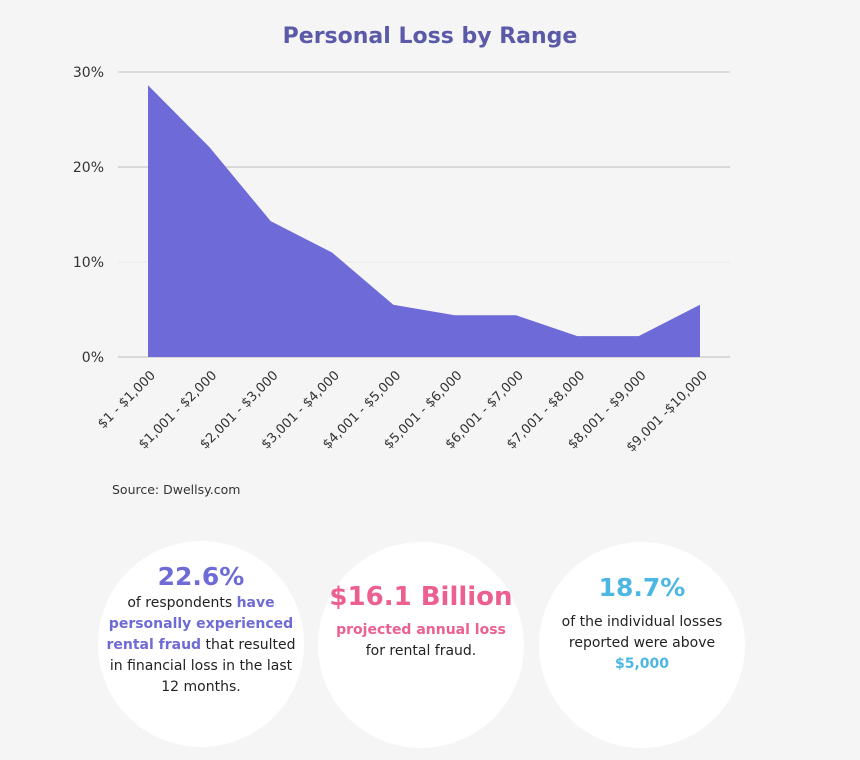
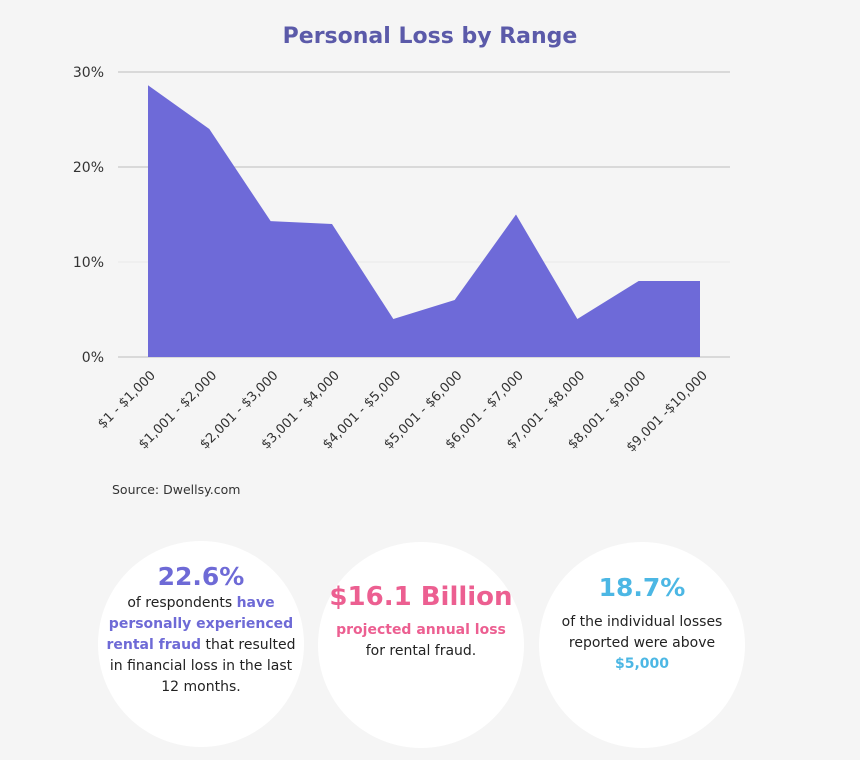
$1,001 - $2,000: 22% -> 24%
$3,001 - $4,000: 11% -> 14%
$4,001 - $5,000: 6% -> 4%
$5,001 - $6,000: 4% -> 6%
$6,001 - $7,000: 4% -> 15%
$7,001 - $8,000: 2% -> 4%
$8,001 - $9,000: 2% -> 8%
$9,001 -$10,000: 6% -> 8%
